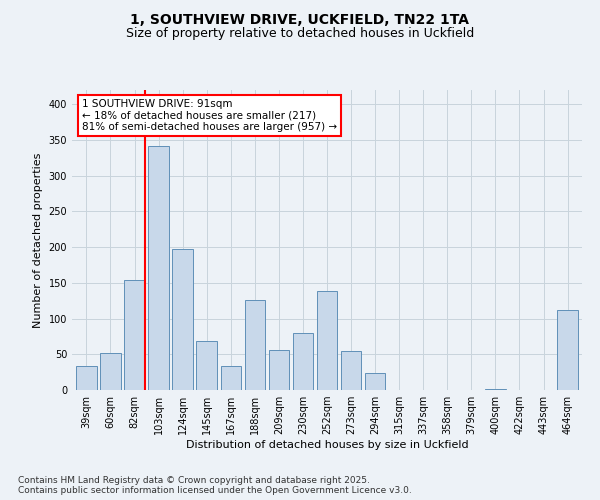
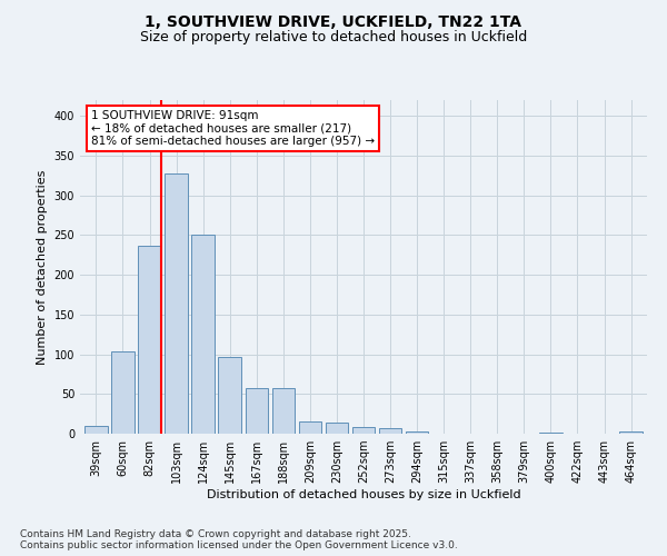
39sqm: 34 -> 10
60sqm: 52 -> 103
82sqm: 154 -> 237
103sqm: 342 -> 328
124sqm: 198 -> 250
145sqm: 68 -> 96
167sqm: 34 -> 58
188sqm: 126 -> 58
209sqm: 56 -> 15
230sqm: 80 -> 14
252sqm: 138 -> 8
273sqm: 54 -> 7
294sqm: 24 -> 3
464sqm: 112 -> 3
